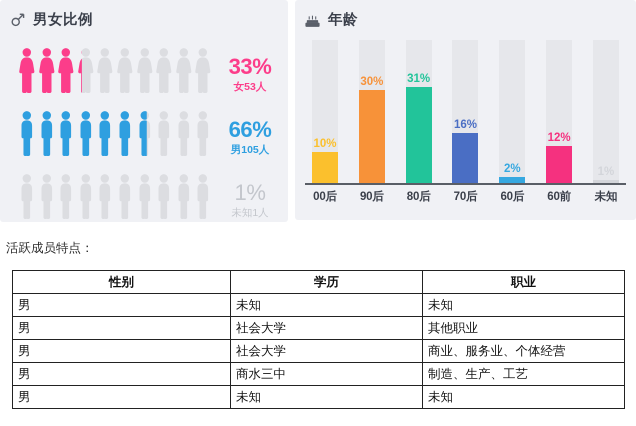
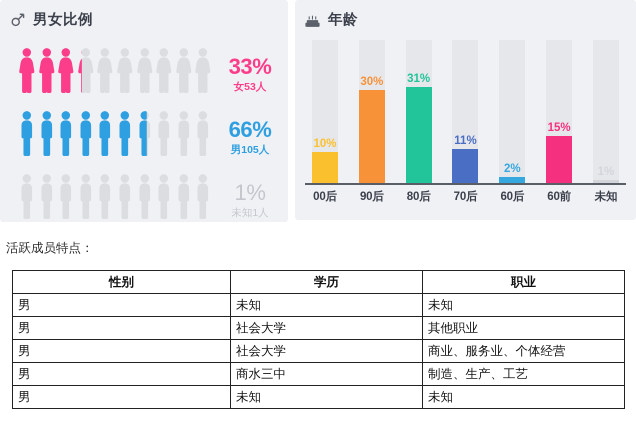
70后: 16% -> 11%
60前: 12% -> 15%
